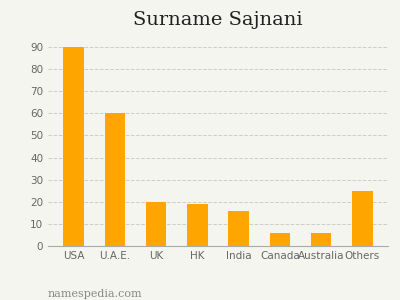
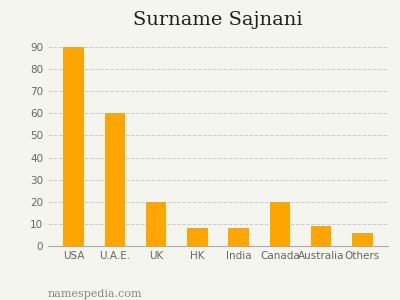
HK: 19 -> 8
India: 16 -> 8
Canada: 6 -> 20
Australia: 6 -> 9
Others: 25 -> 6
